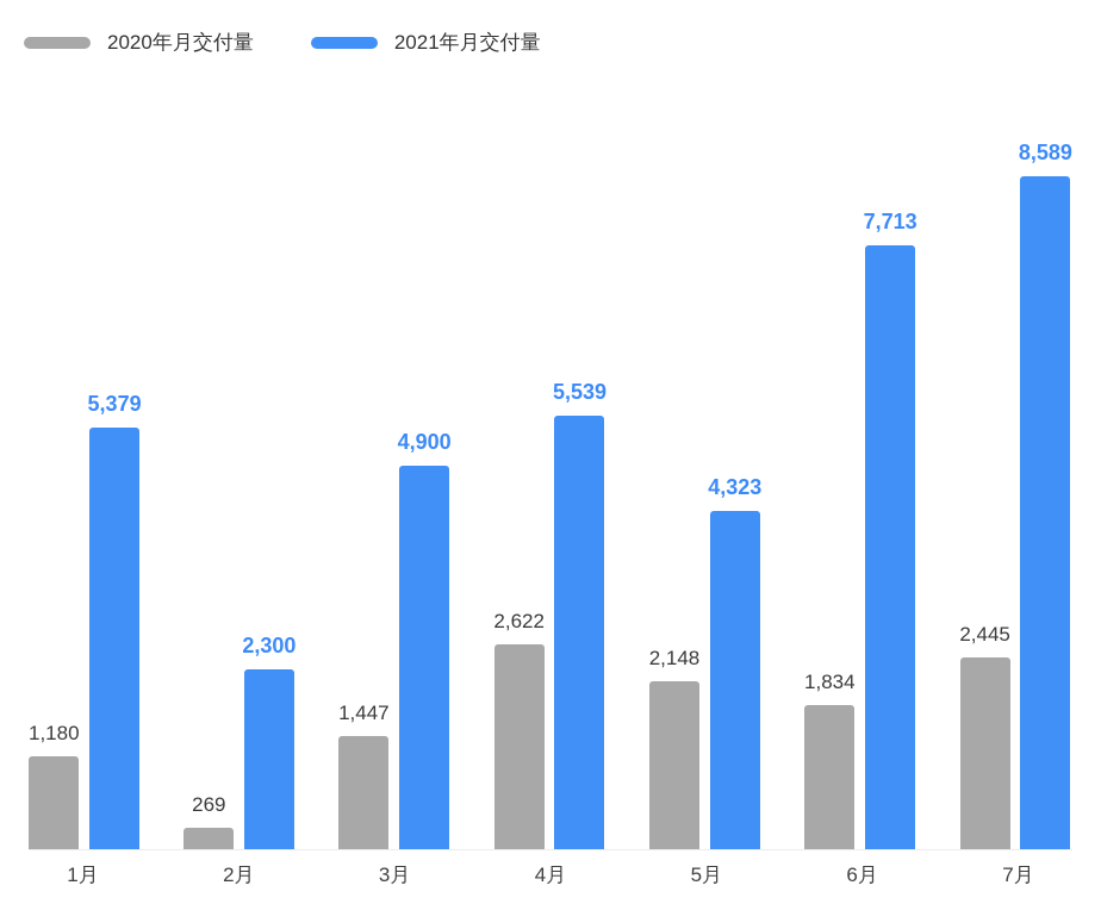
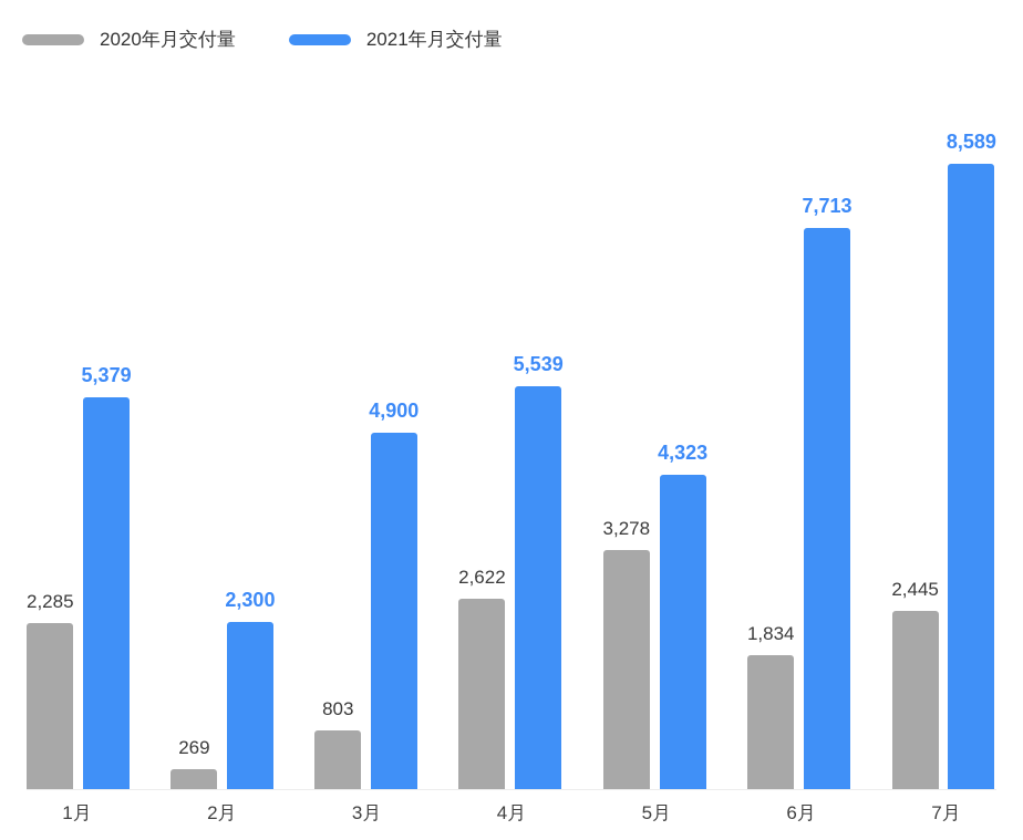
2020年月交付量/1月: 1,180 -> 2,285
2020年月交付量/3月: 1,447 -> 803
2020年月交付量/5月: 2,148 -> 3,278
